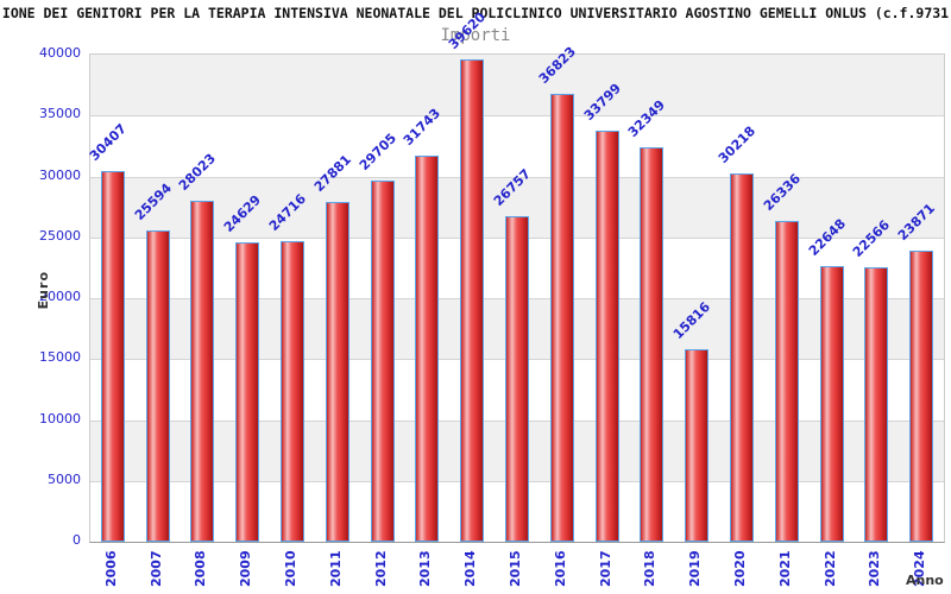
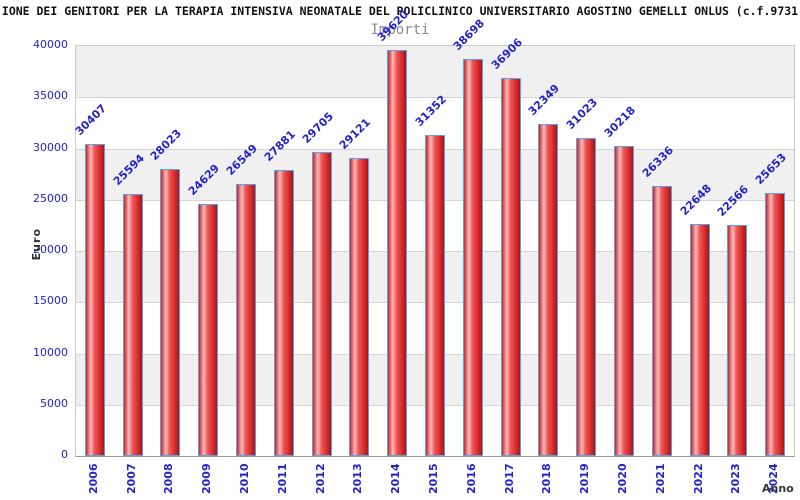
2010: 24716 -> 26549
2013: 31743 -> 29121
2015: 26757 -> 31352
2016: 36823 -> 38698
2017: 33799 -> 36906
2019: 15816 -> 31023
2024: 23871 -> 25653
